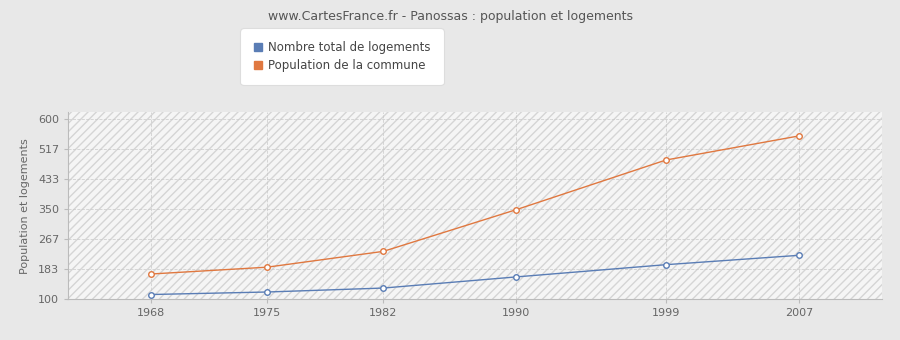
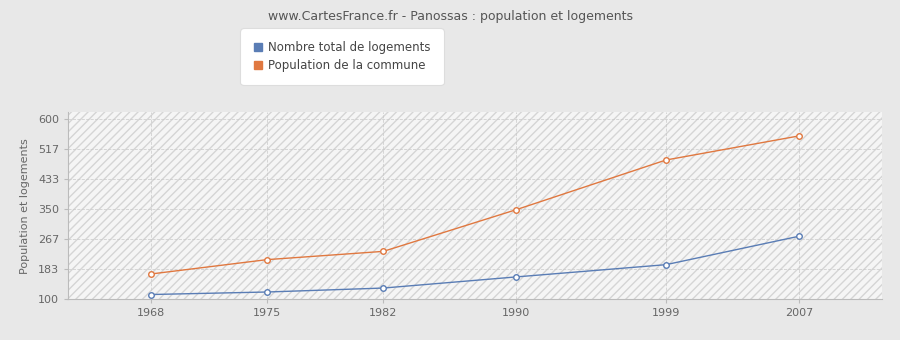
Population de la commune/1975: 189 -> 210
Nombre total de logements/2007: 222 -> 275
